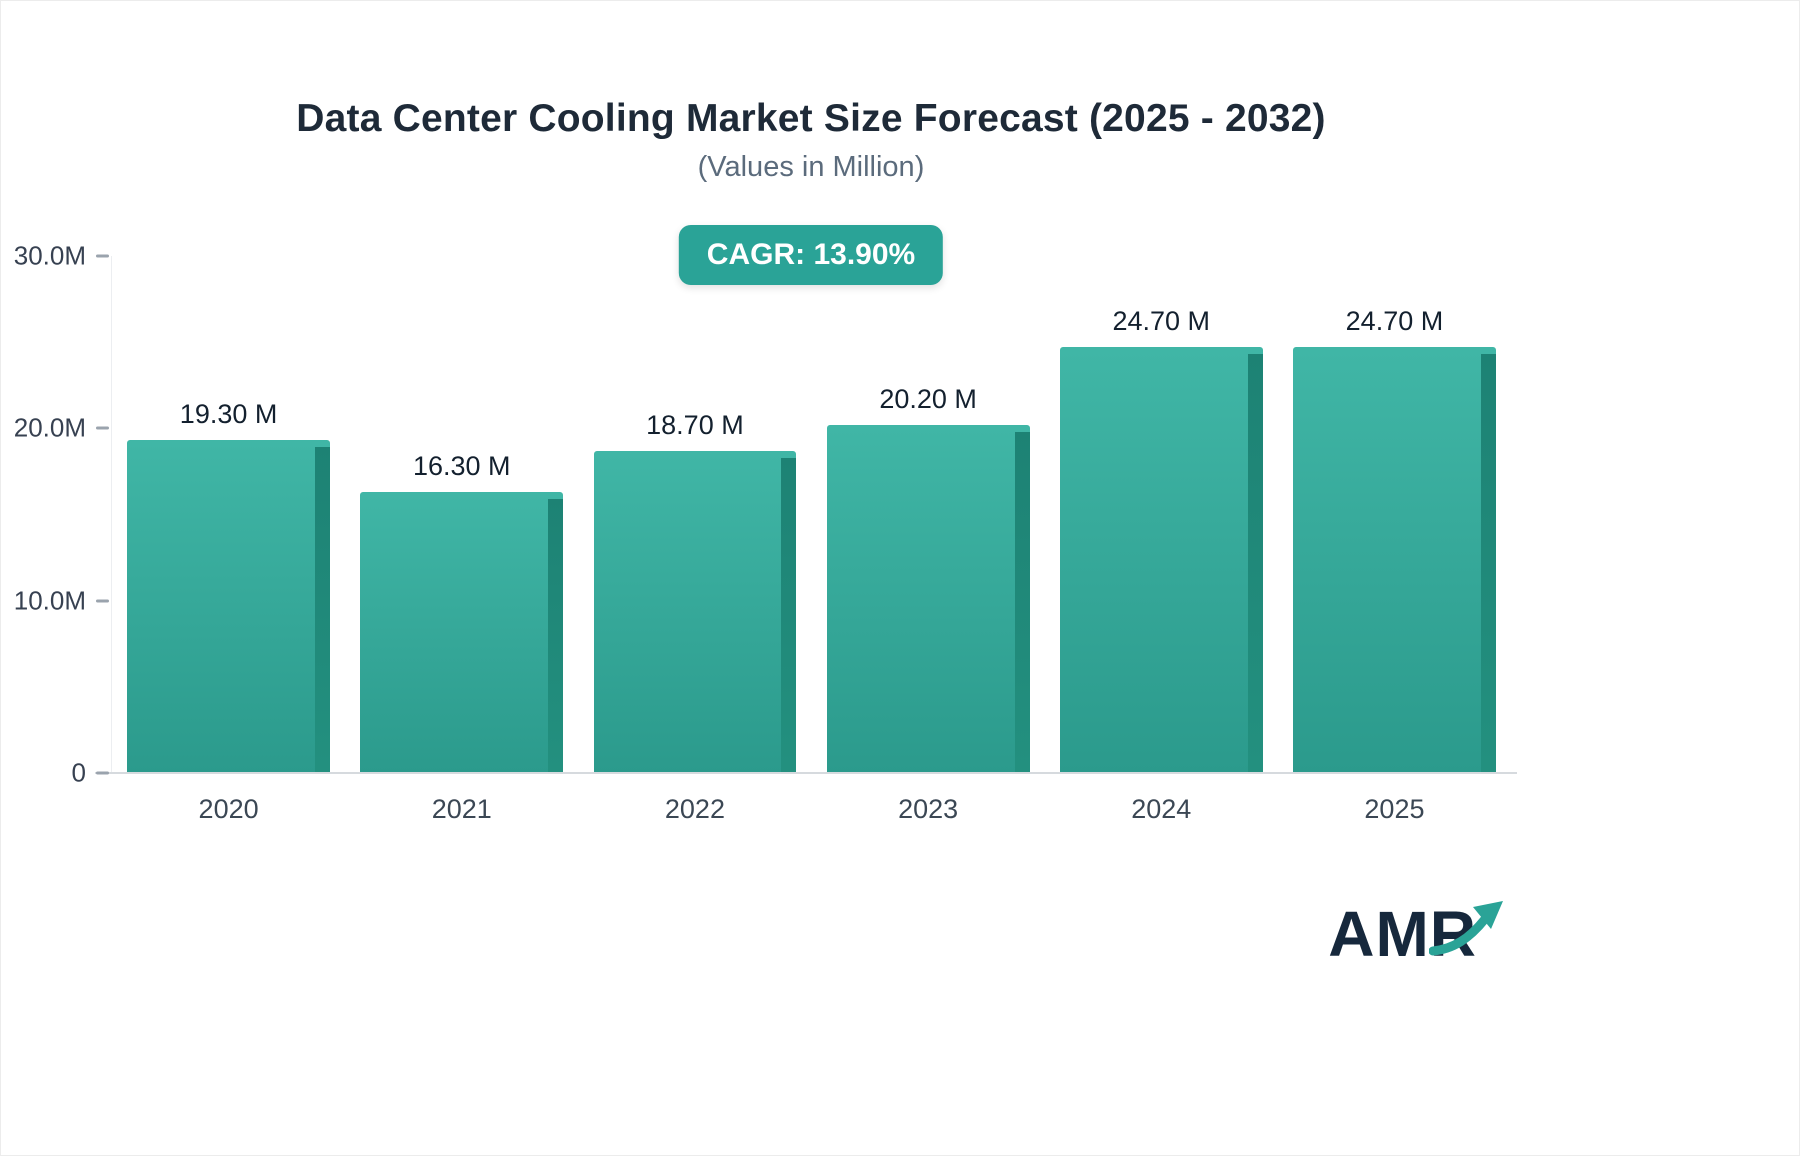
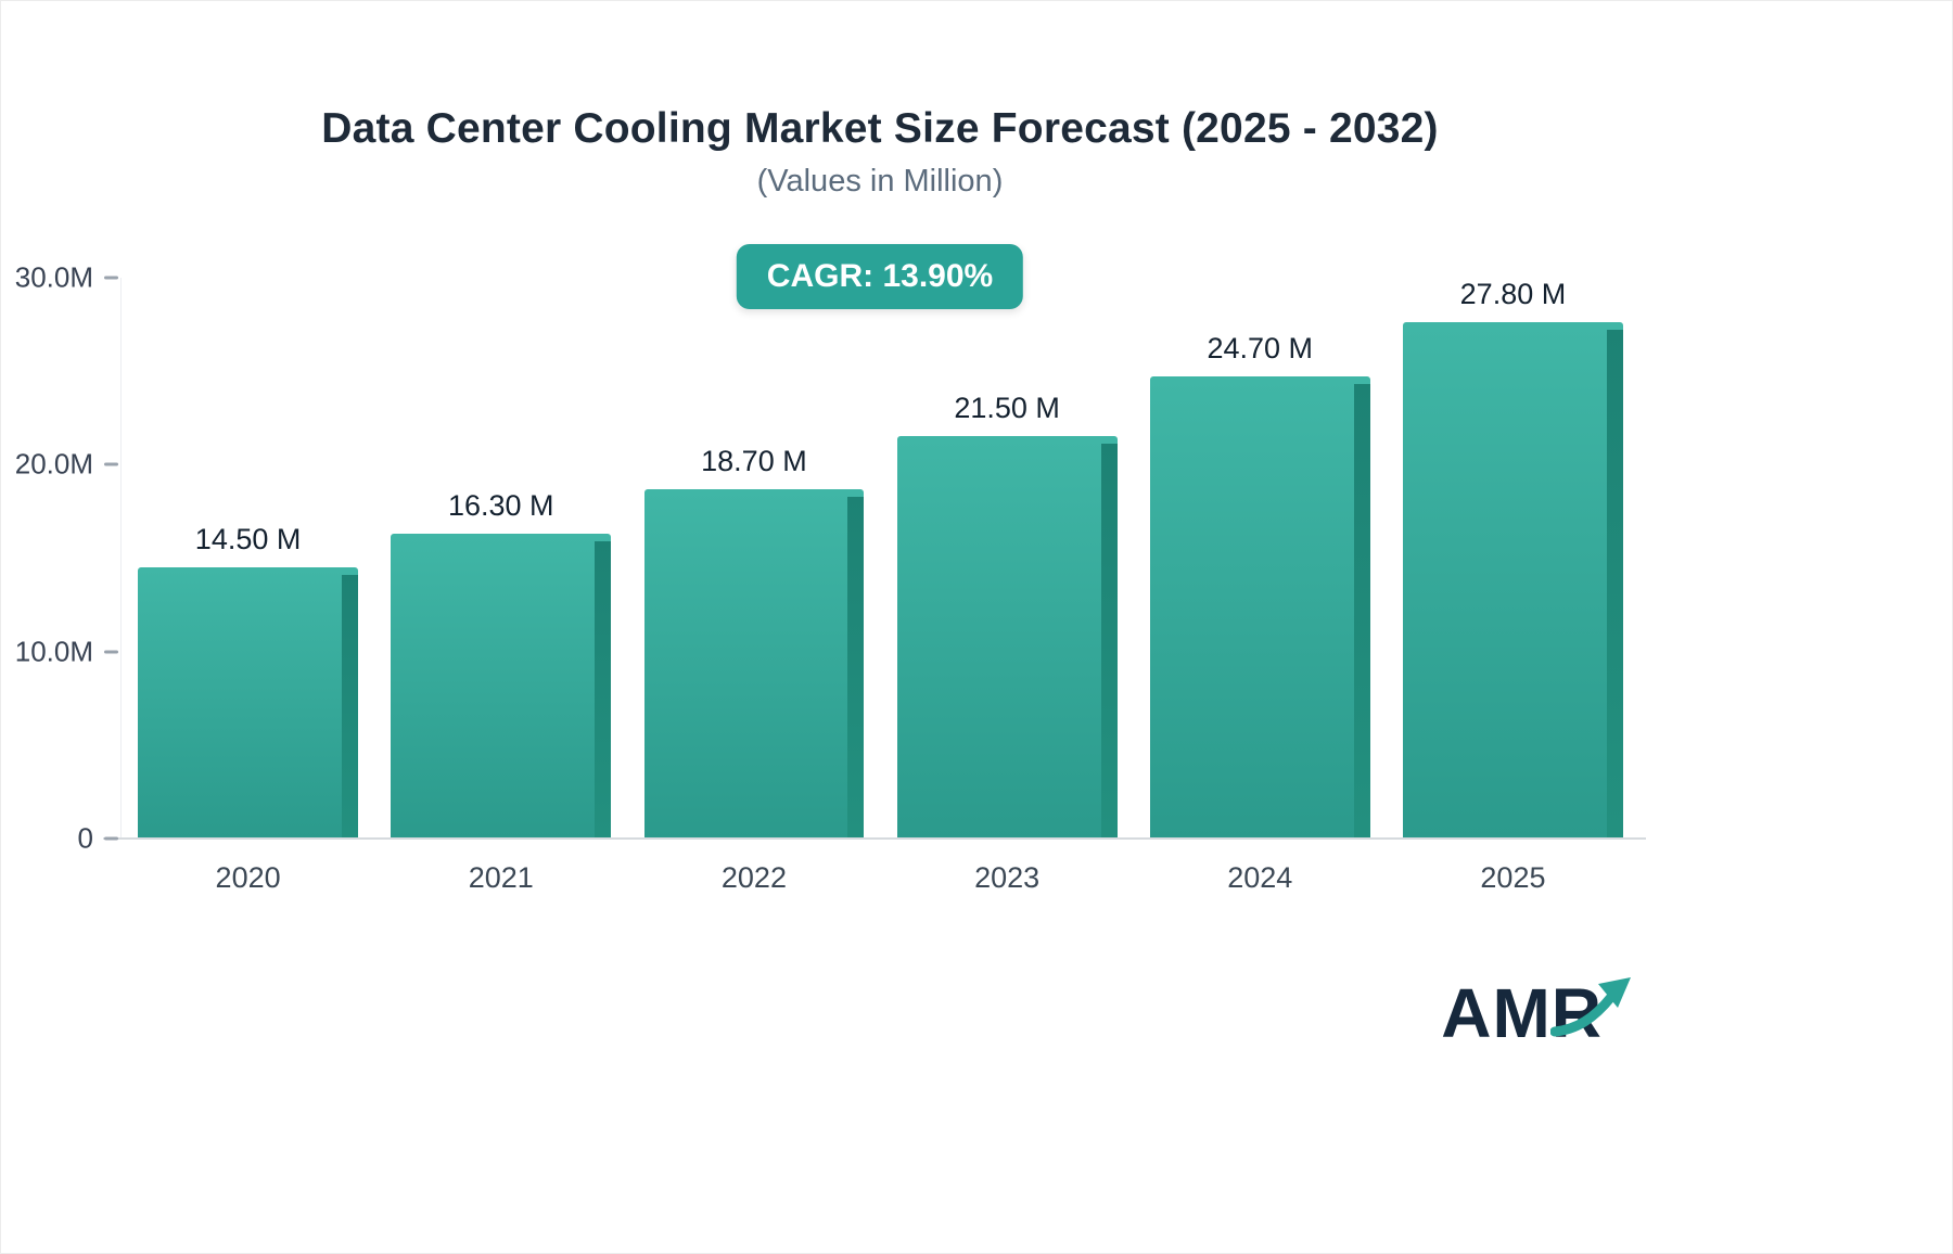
2020: 19.30 -> 14.50
2023: 20.20 -> 21.50
2025: 24.70 -> 27.80
